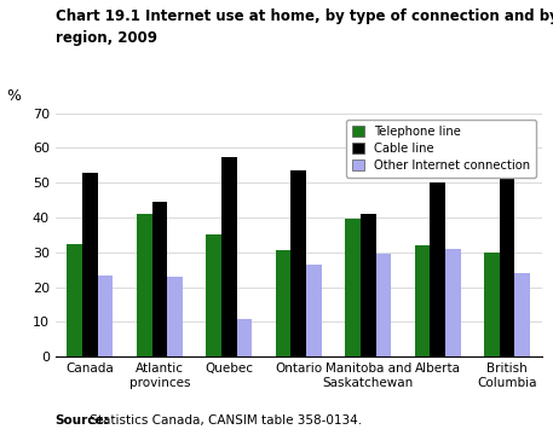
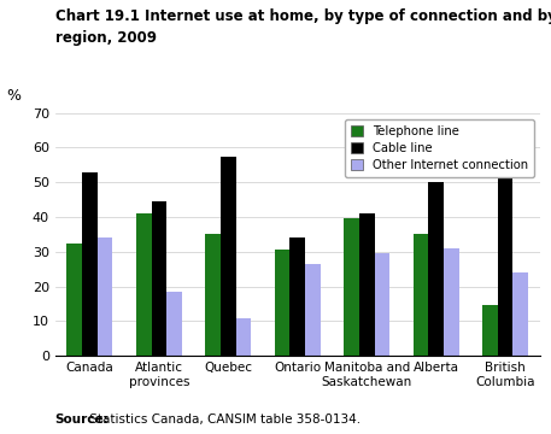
Other Internet connection/Canada: 23.5 -> 34.0
Other Internet connection/Atlantic provinces: 23.0 -> 18.5
Cable line/Ontario: 53.5 -> 34.0
Telephone line/Alberta: 32.0 -> 35.0
Telephone line/British Columbia: 30.0 -> 14.5
